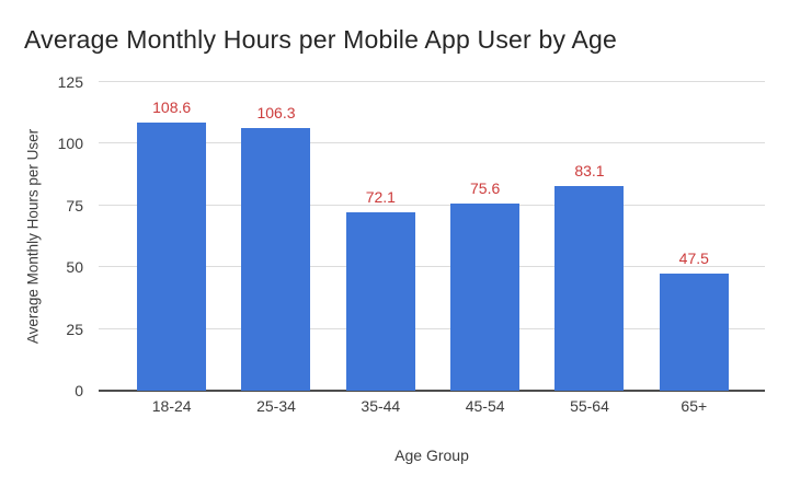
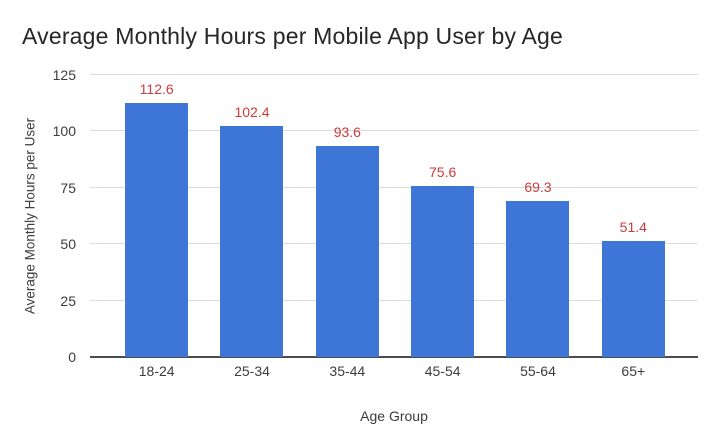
18-24: 108.6 -> 112.6
25-34: 106.3 -> 102.4
35-44: 72.1 -> 93.6
55-64: 83.1 -> 69.3
65+: 47.5 -> 51.4
